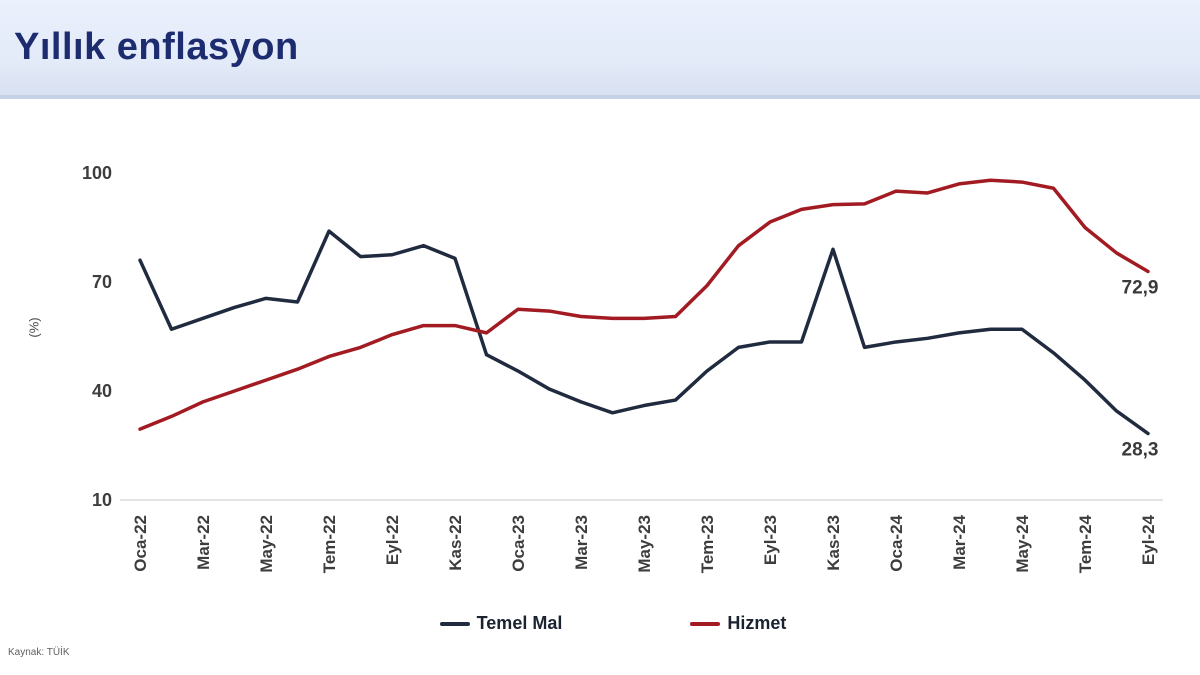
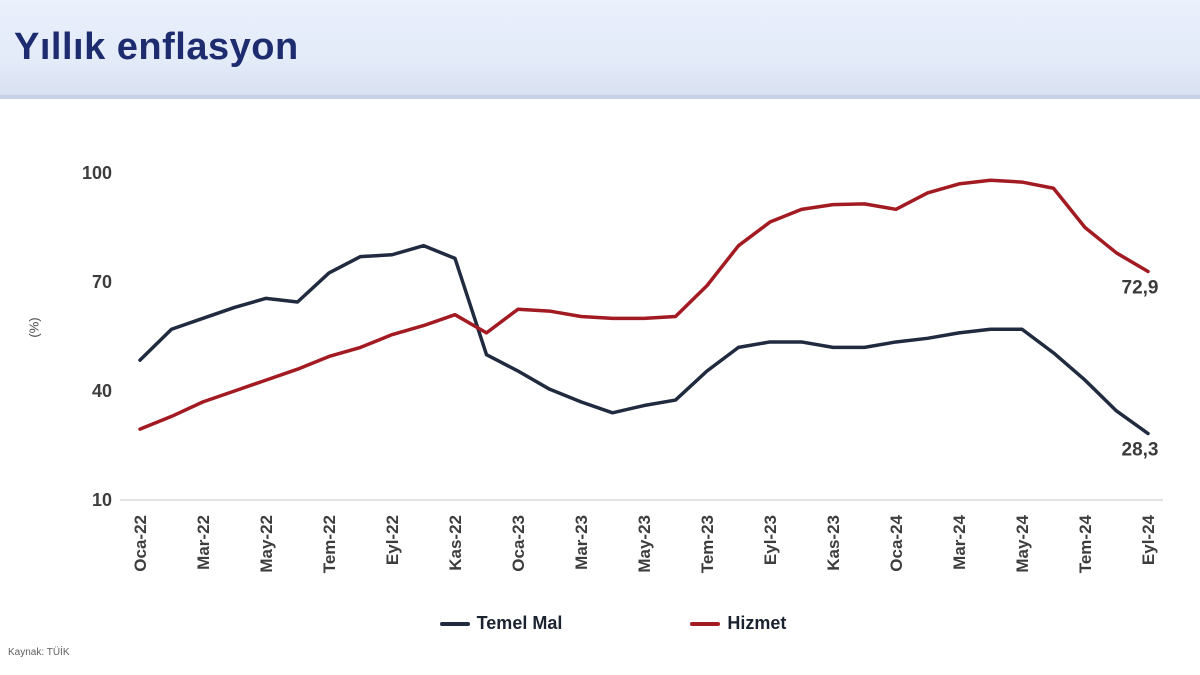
Temel Mal/Oca-22: 76 -> 48
Temel Mal/Tem-22: 84 -> 72
Hizmet/Kas-22: 58 -> 61
Temel Mal/Kas-23: 79 -> 52
Hizmet/Oca-24: 95 -> 90
